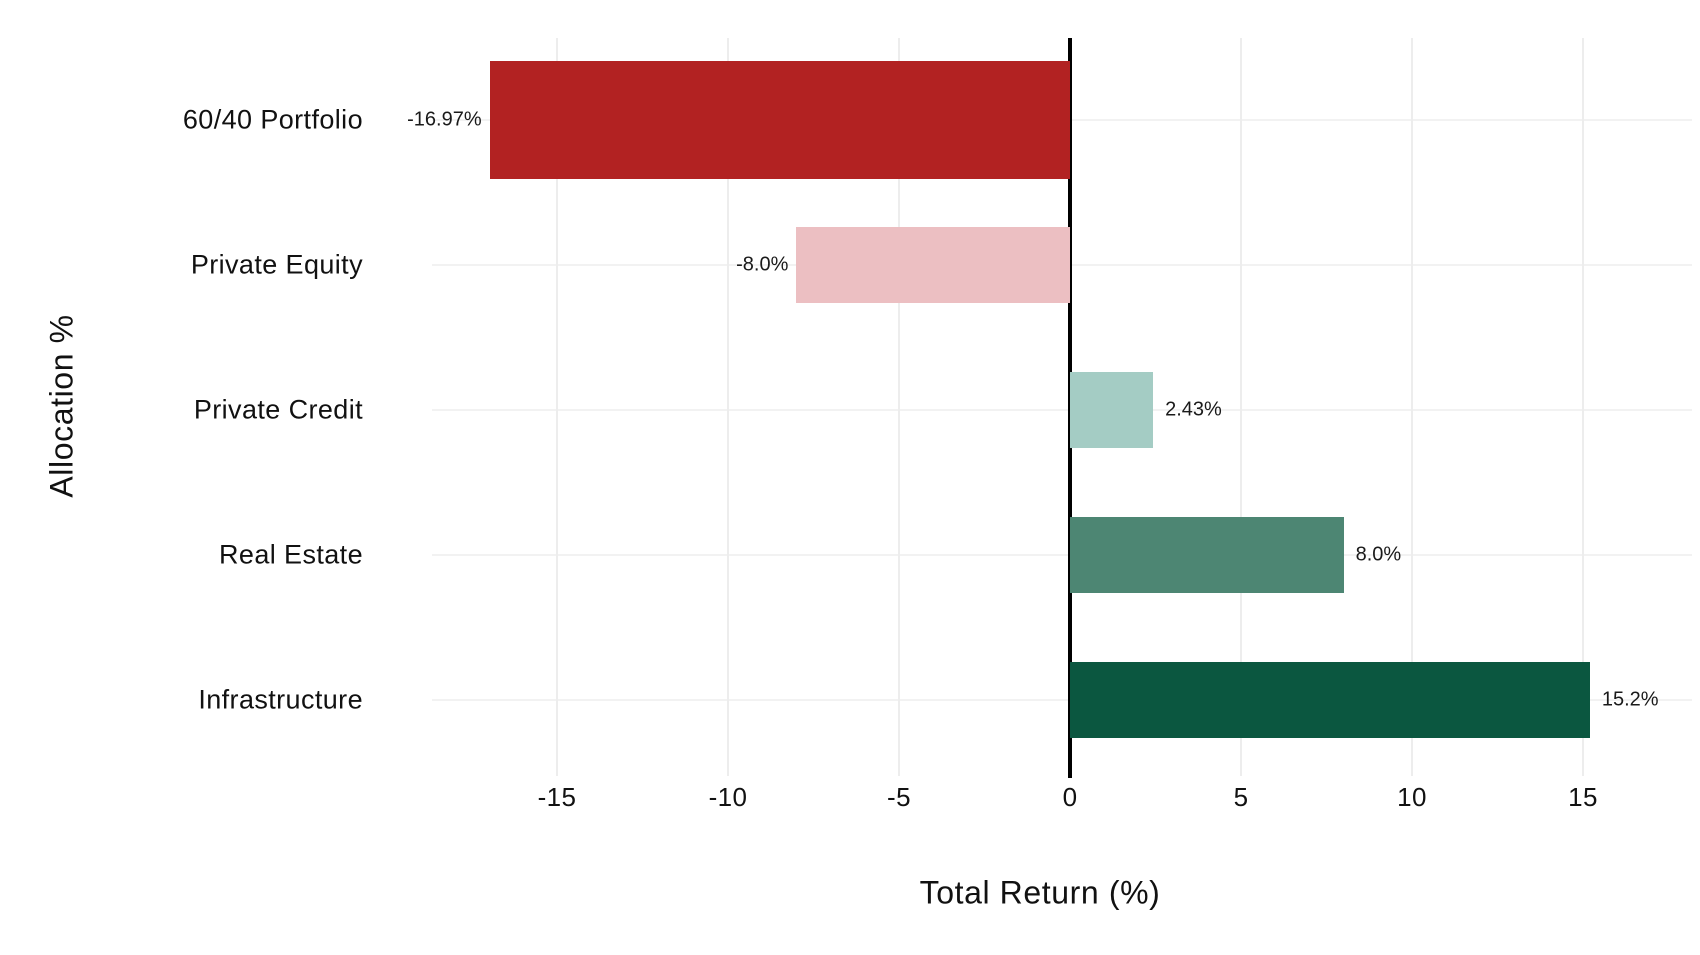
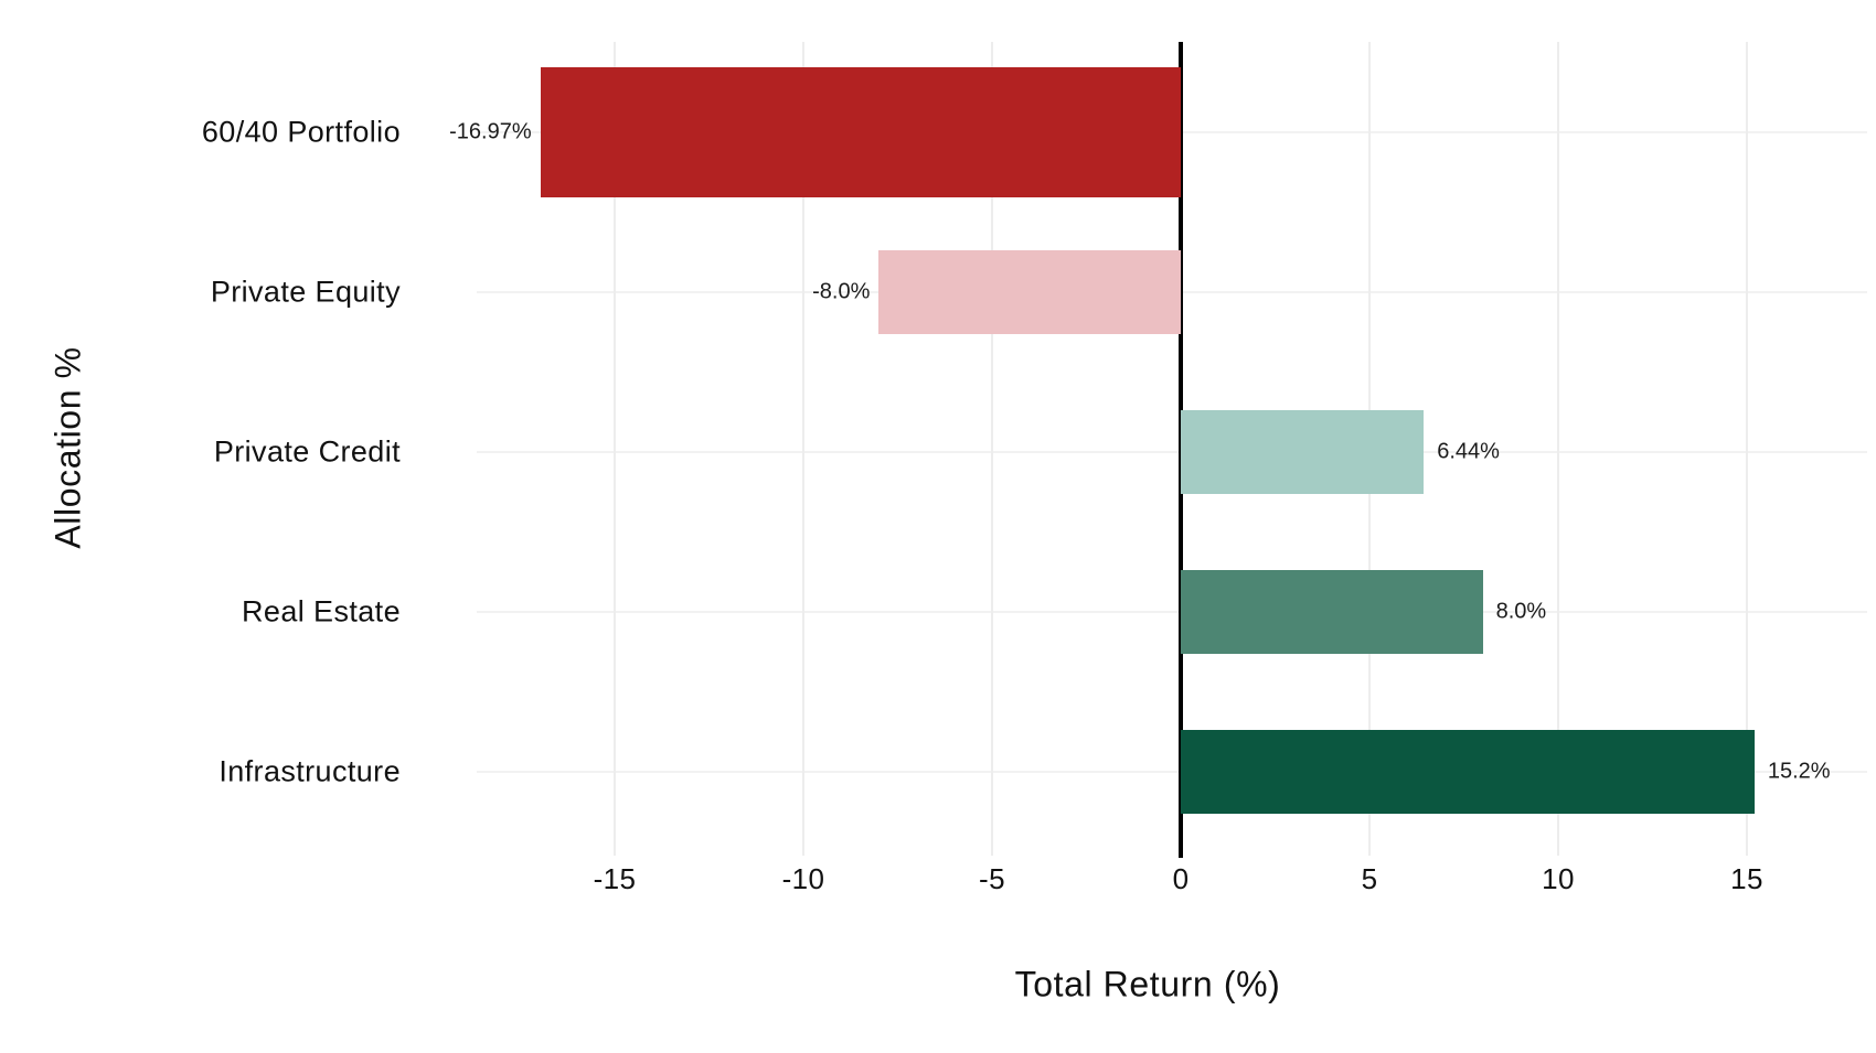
Private Credit: 2.43% -> 6.44%
